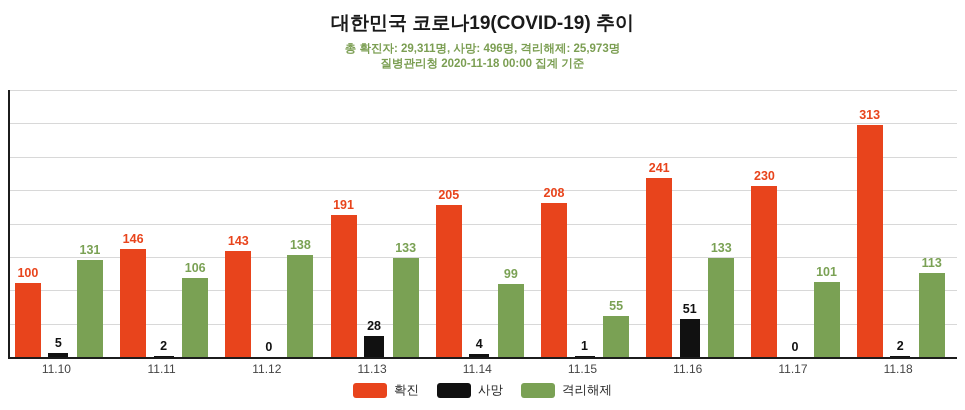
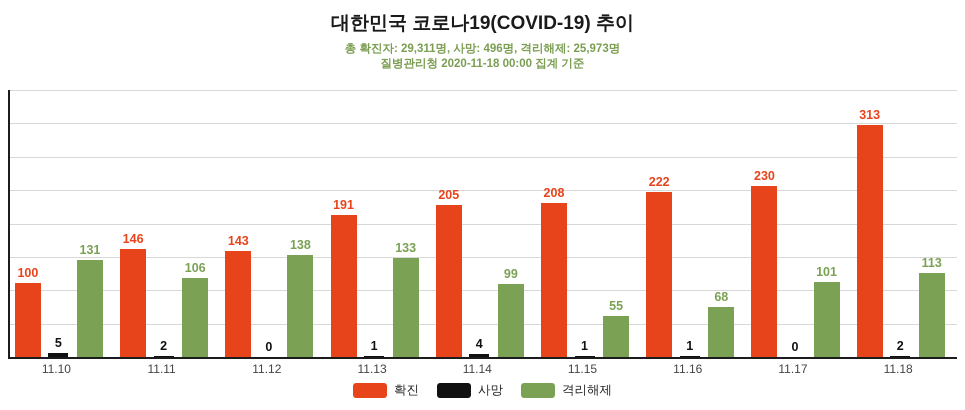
사망/11.13: 28 -> 1
확진/11.16: 241 -> 222
사망/11.16: 51 -> 1
격리해제/11.16: 133 -> 68
